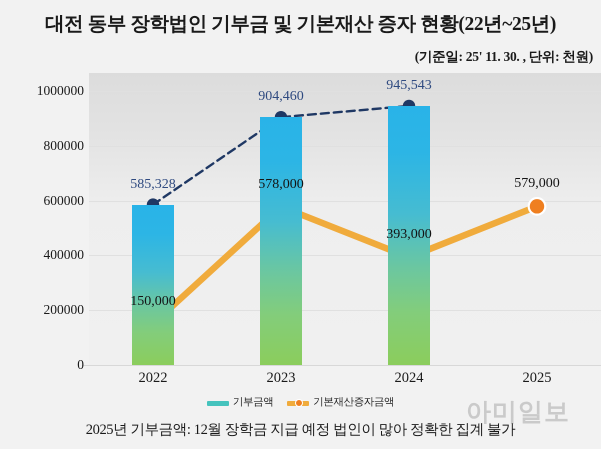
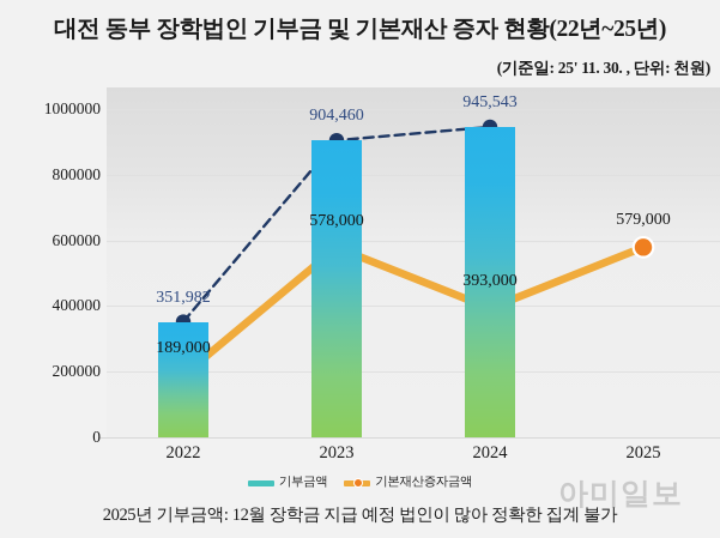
기부금액/2022: 585,328 -> 351,982
기본재산증자금액/2022: 150,000 -> 189,000
